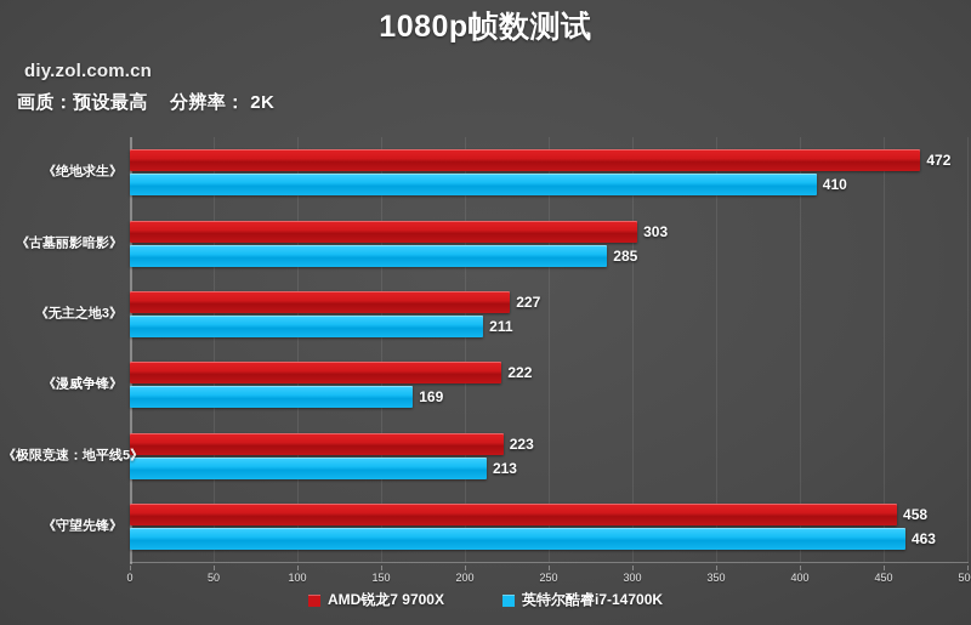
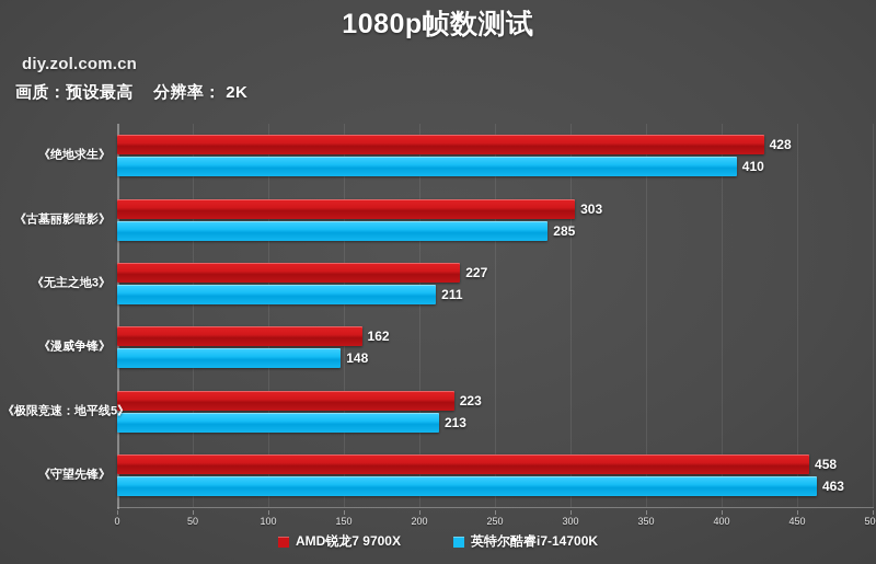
AMD锐龙7 9700X/《绝地求生》: 472 -> 428
AMD锐龙7 9700X/《漫威争锋》: 222 -> 162
英特尔酷睿i7-14700K/《漫威争锋》: 169 -> 148
